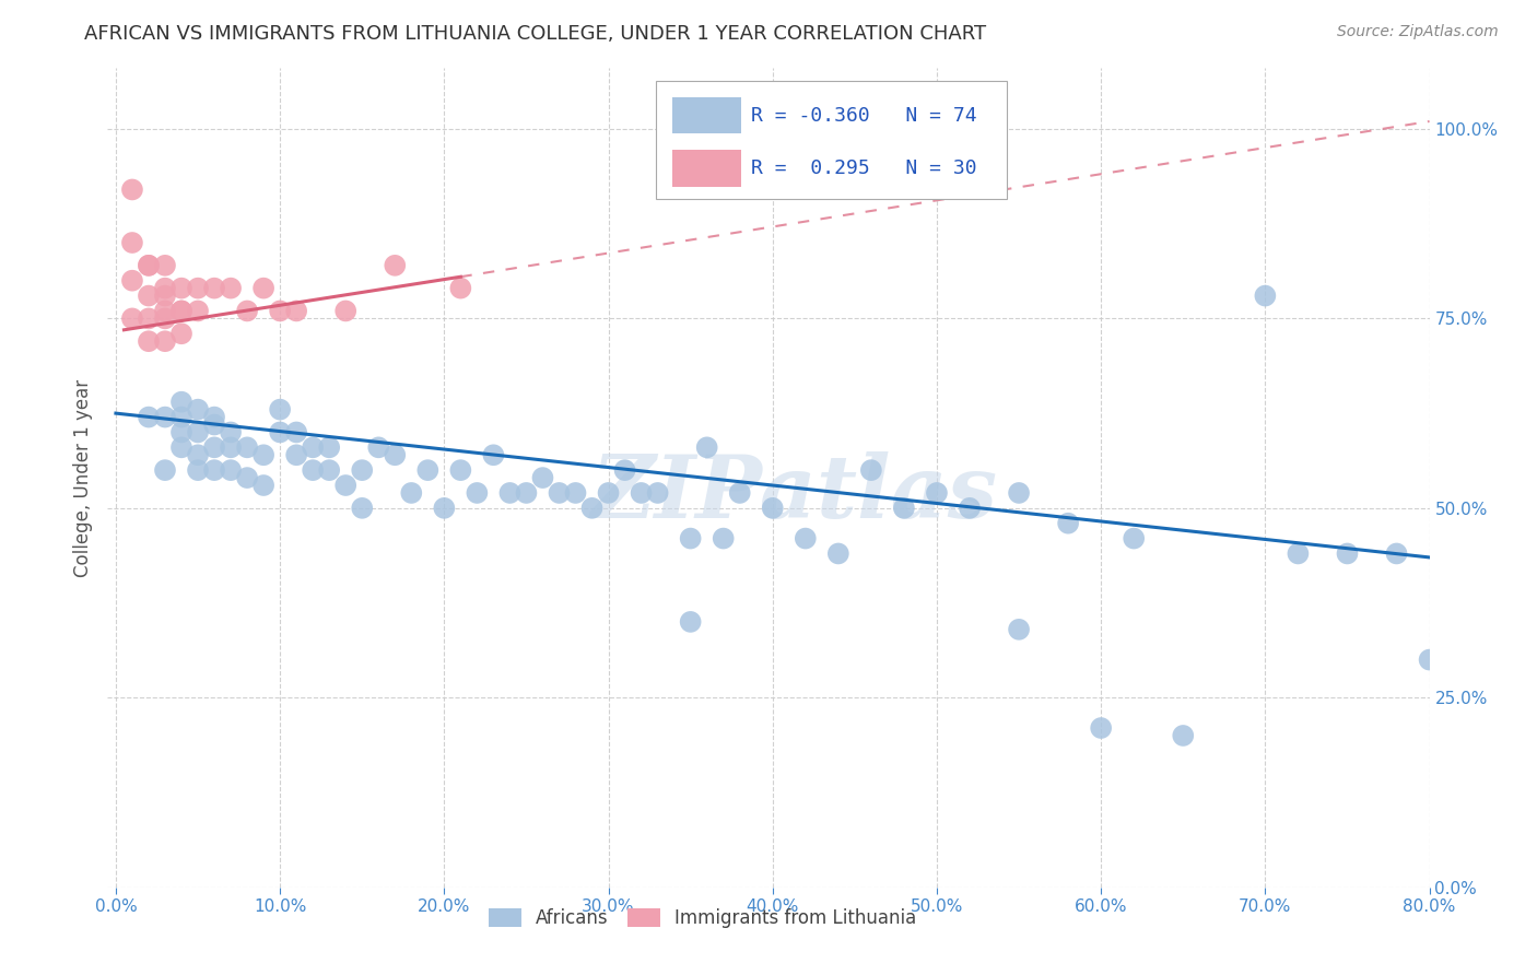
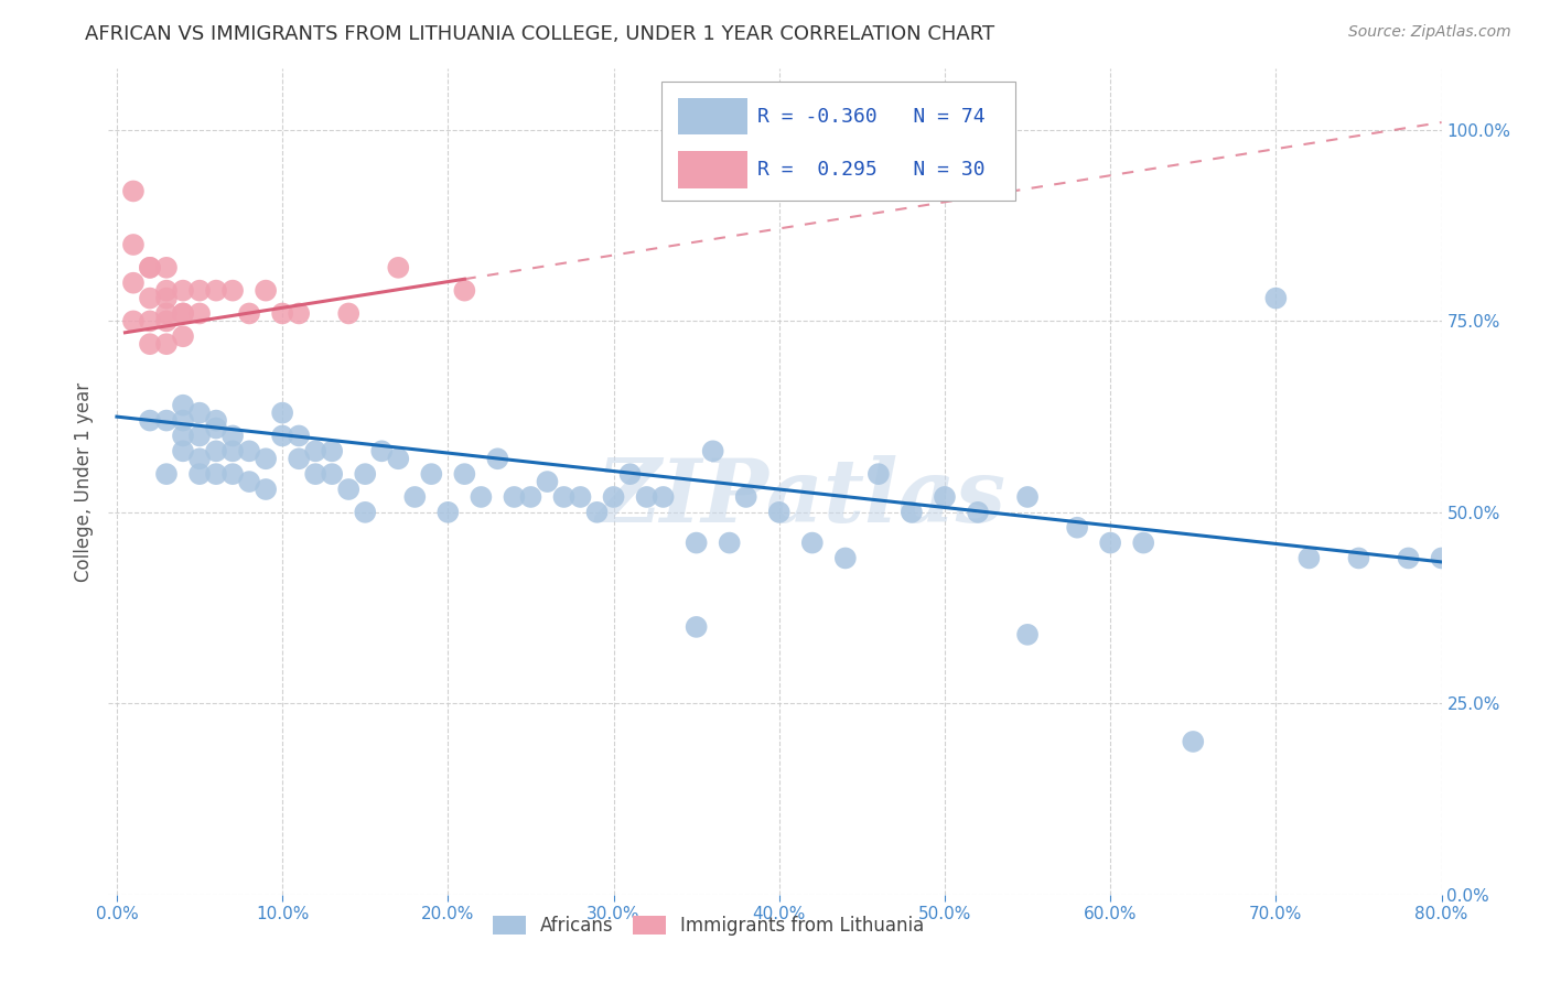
Africans/60.0%: 21% -> 46%
Africans/80.0%: 30% -> 44%
